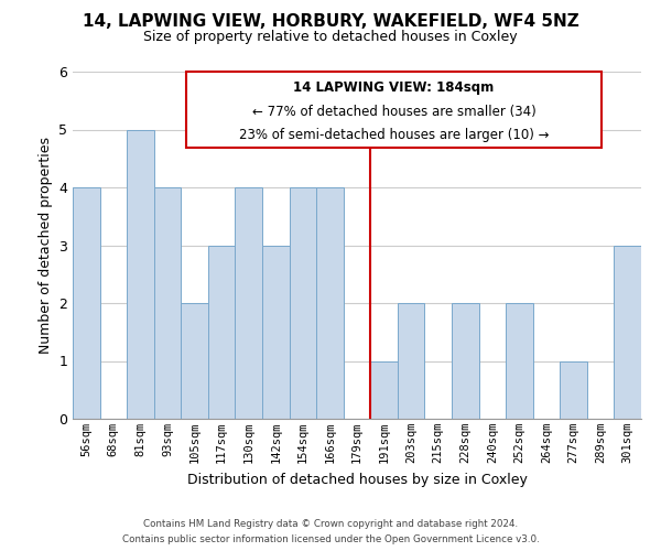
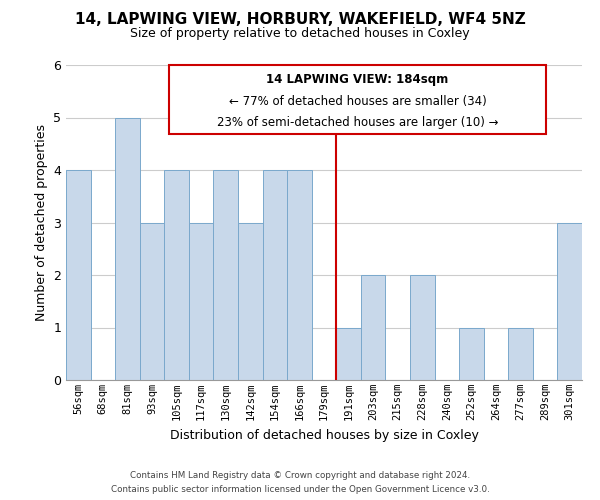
93sqm: 4 -> 3
105sqm: 2 -> 4
252sqm: 2 -> 1
